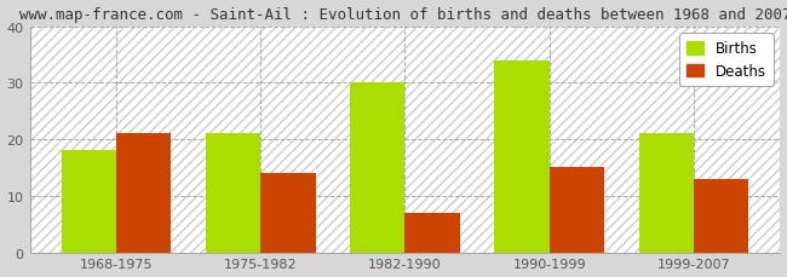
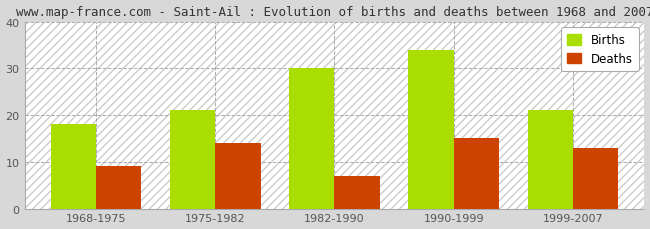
Deaths/1968-1975: 21 -> 9
